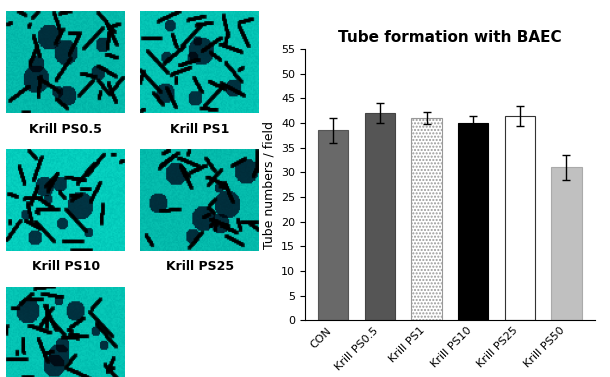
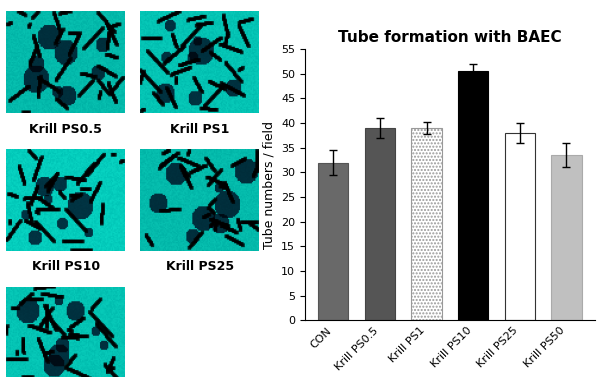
CON: 38.5 -> 32.0
Krill PS0.5: 42.0 -> 39.0
Krill PS1: 41.0 -> 39.0
Krill PS10: 40.0 -> 50.5
Krill PS25: 41.5 -> 38.0
Krill PS50: 31.0 -> 33.5
